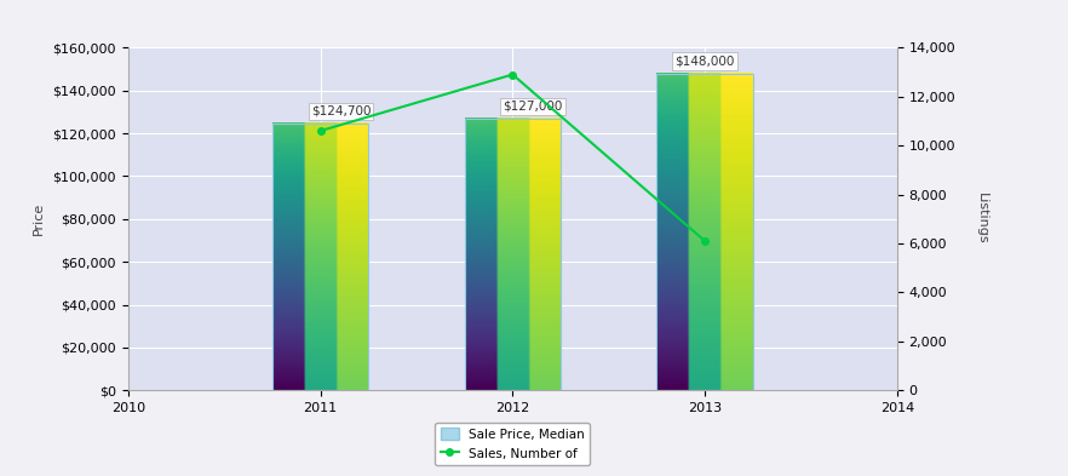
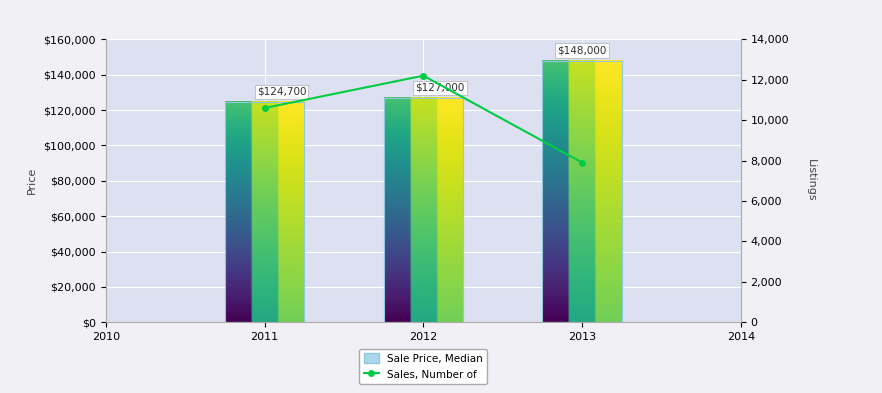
2012: 12,900 -> 12,200
2013: 6,100 -> 7,900
